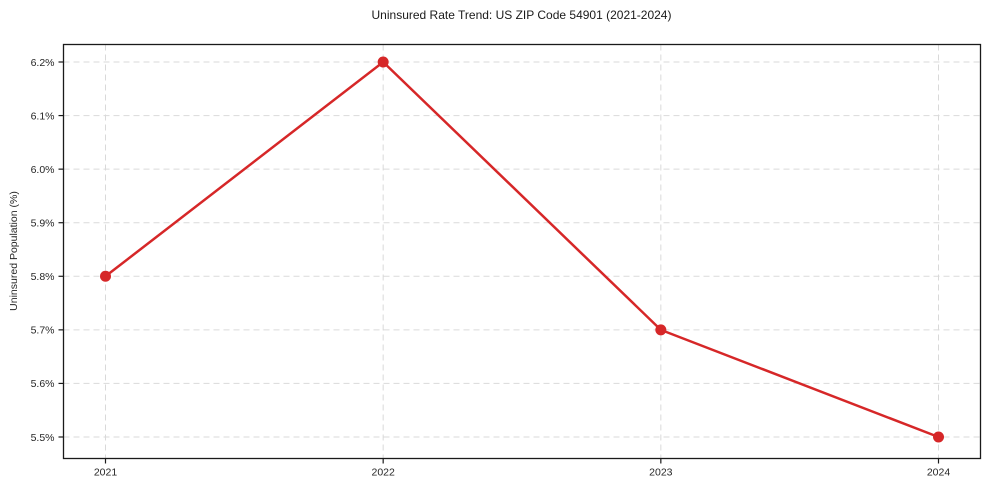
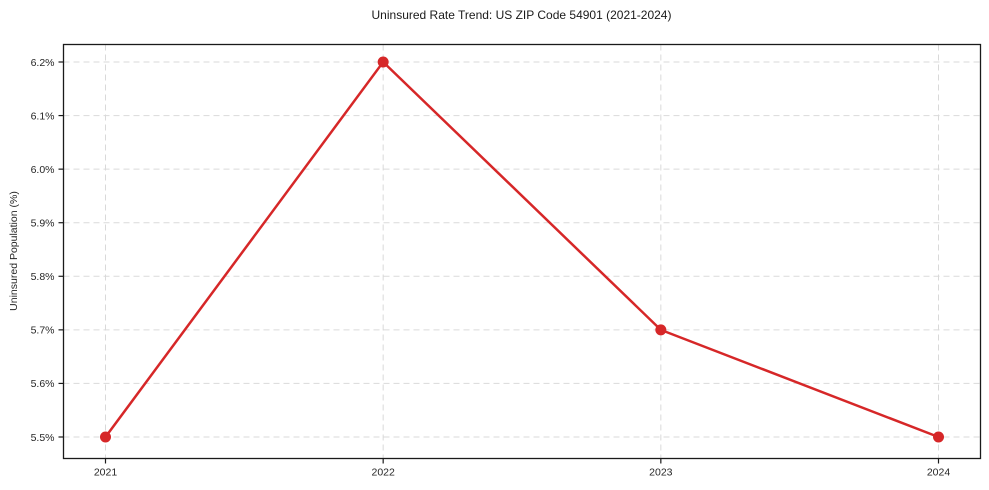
2021: 5.8% -> 5.5%
